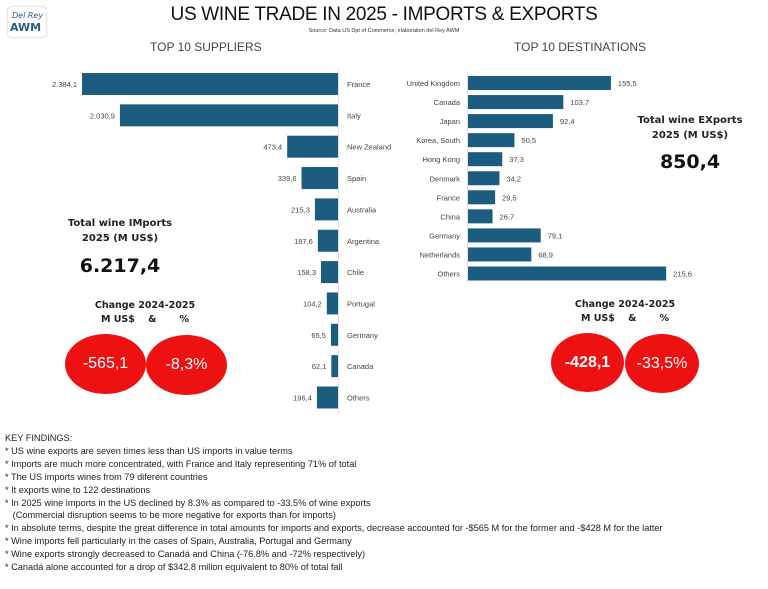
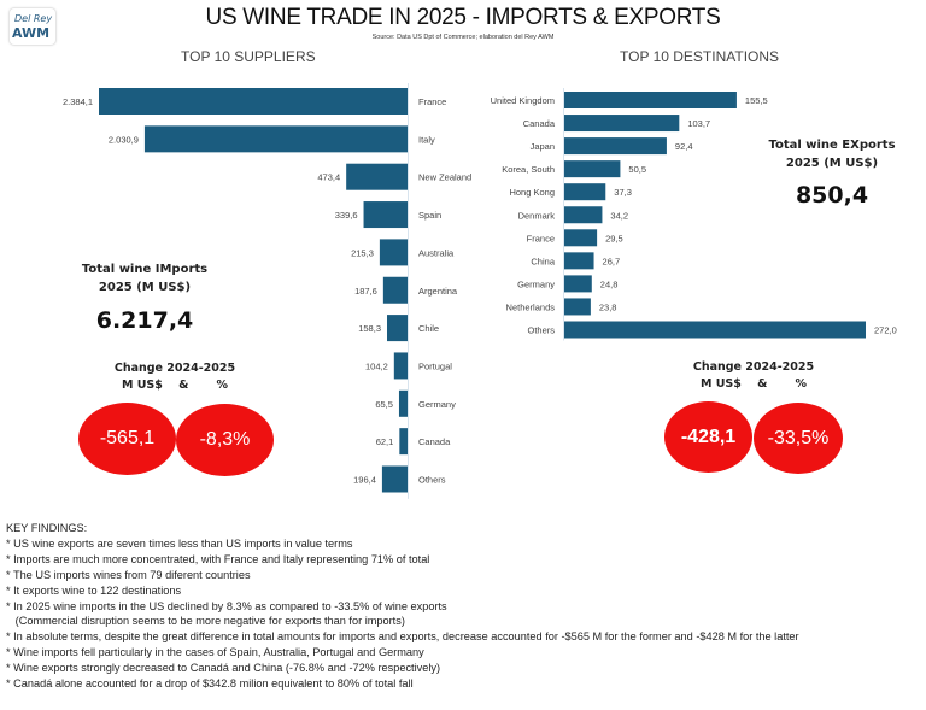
TOP 10 DESTINATIONS/Germany: 79,1 -> 24,8
TOP 10 DESTINATIONS/Netherlands: 68,9 -> 23,8
TOP 10 DESTINATIONS/Others: 215,6 -> 272,0
